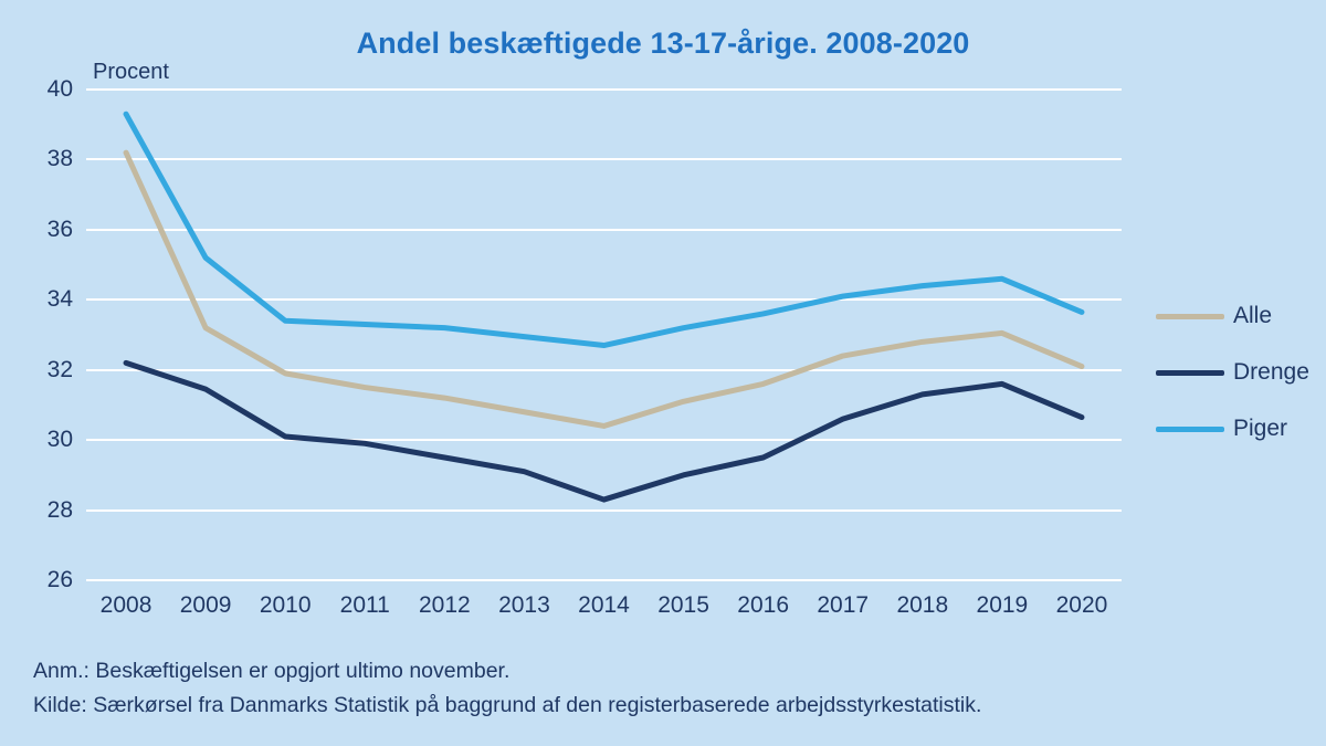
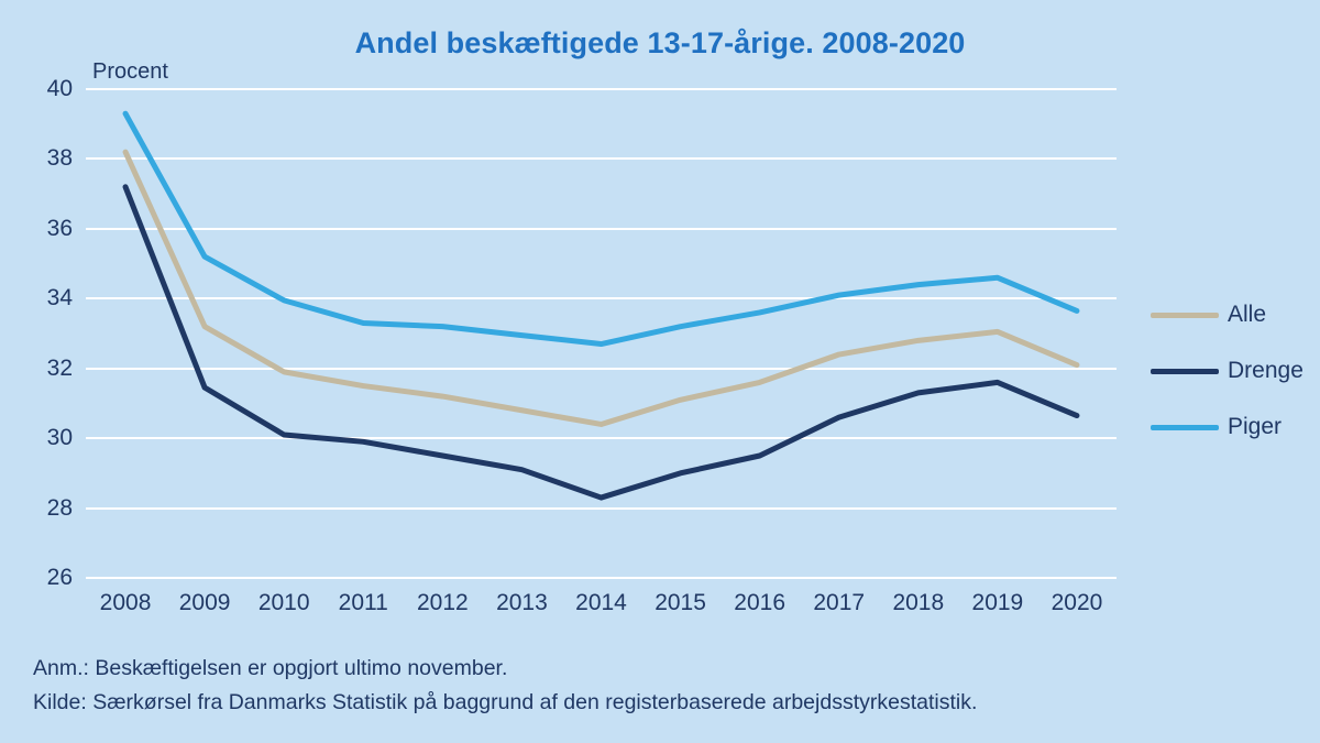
Drenge/2008: 32.2 -> 37.2
Piger/2010: 33.4 -> 34.0
